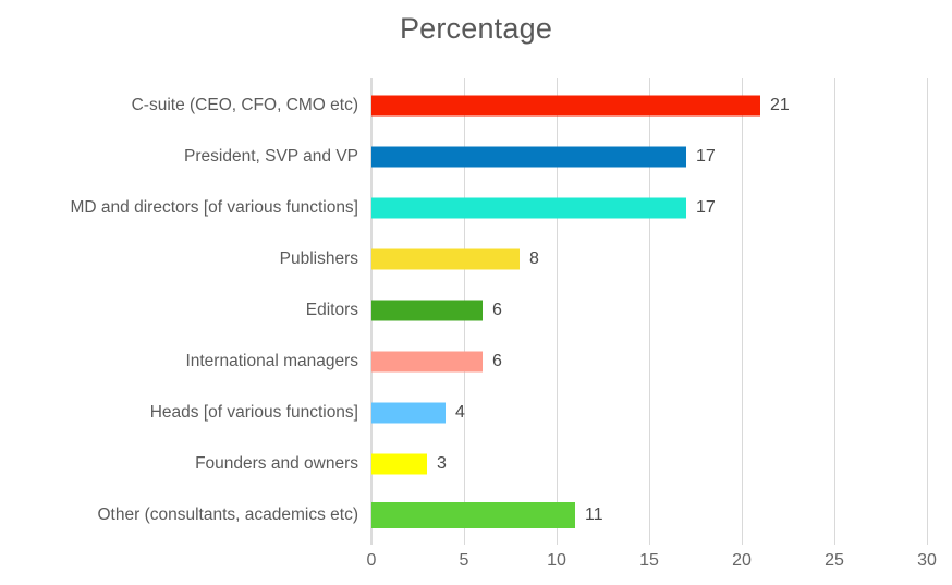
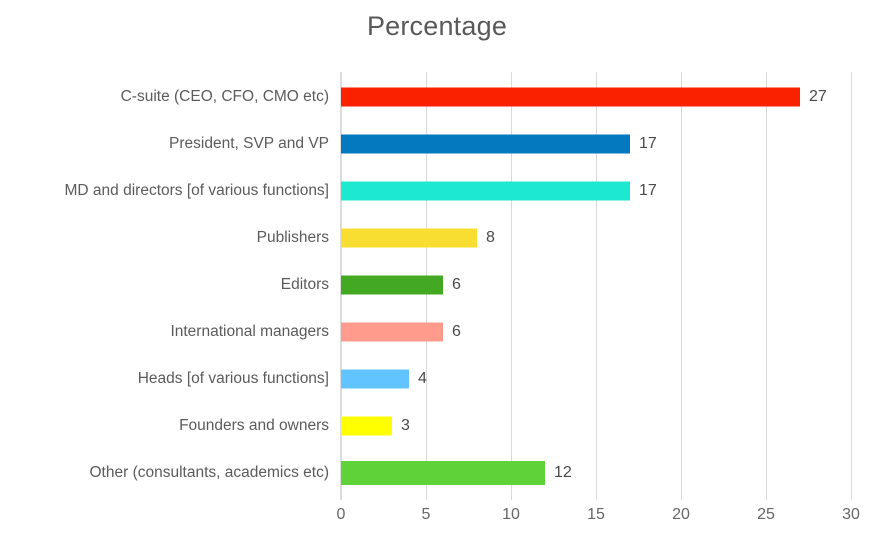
C-suite (CEO, CFO, CMO etc): 21 -> 27
Other (consultants, academics etc): 11 -> 12
